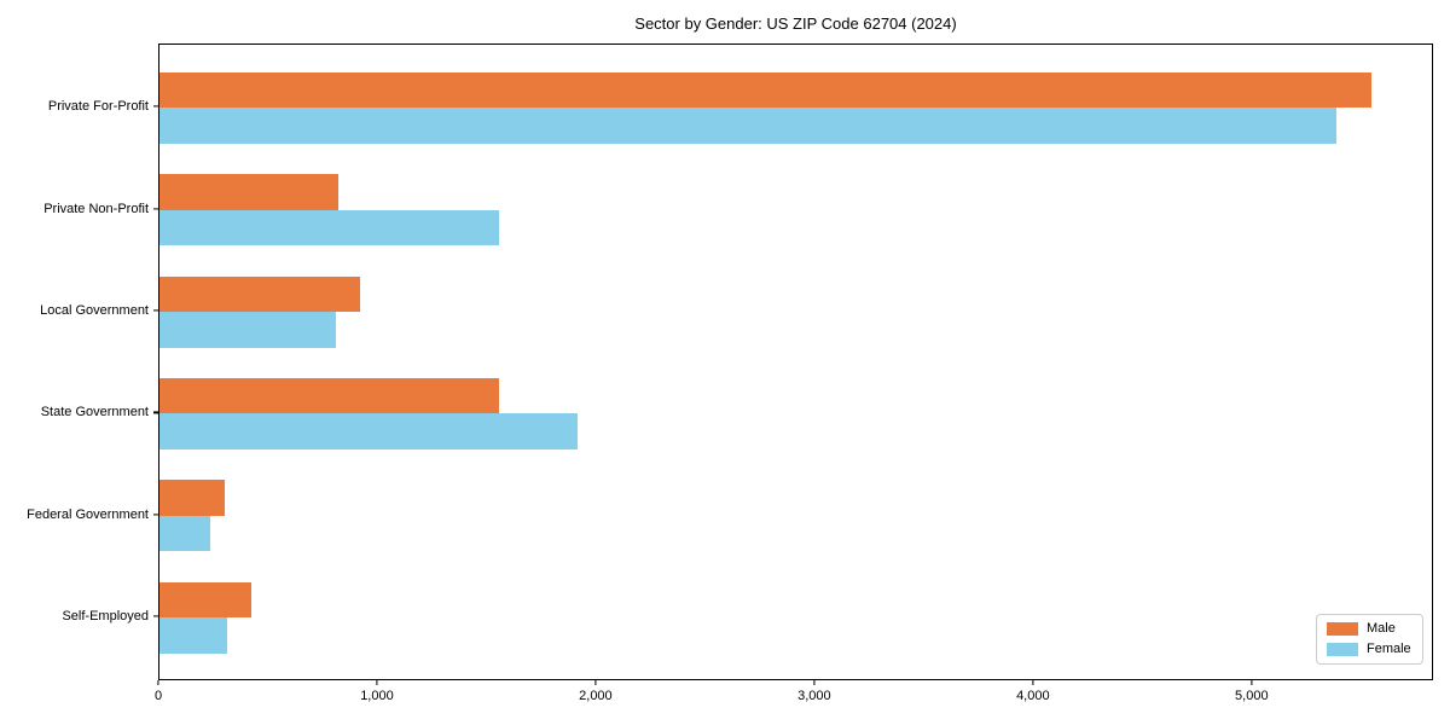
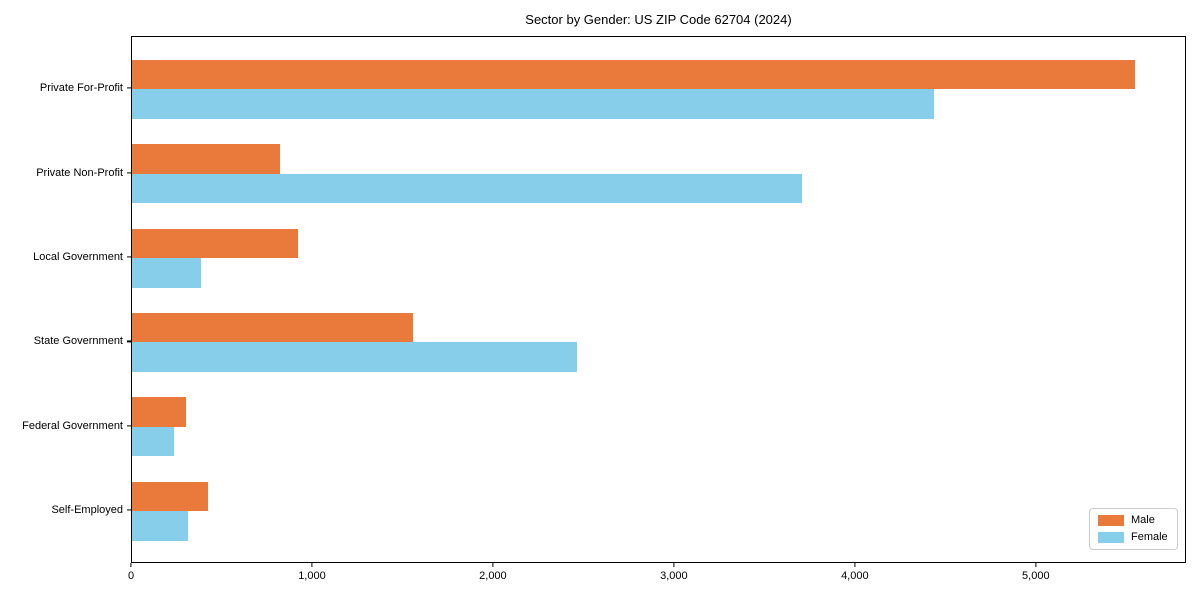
Female/Private For-Profit: 5380 -> 4430
Female/Private Non-Profit: 1550 -> 3700
Female/Local Government: 800 -> 380
Female/State Government: 1910 -> 2460
